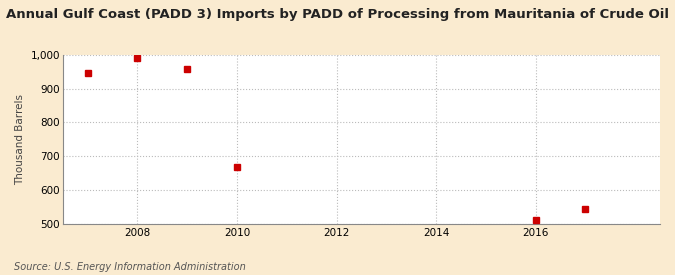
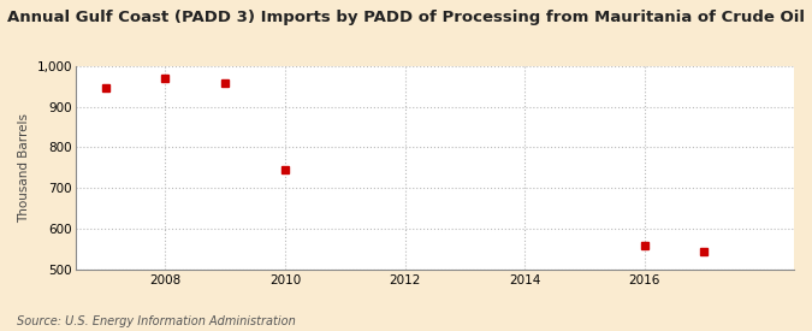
2008: 990 -> 970
2010: 668 -> 745
2016: 510 -> 560
